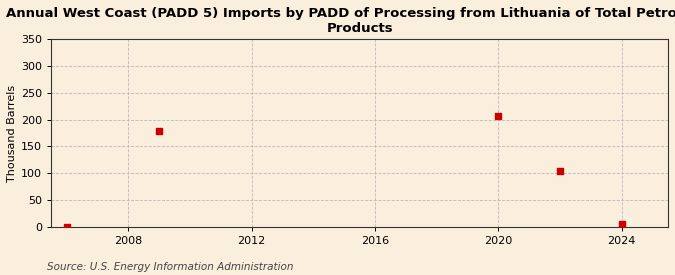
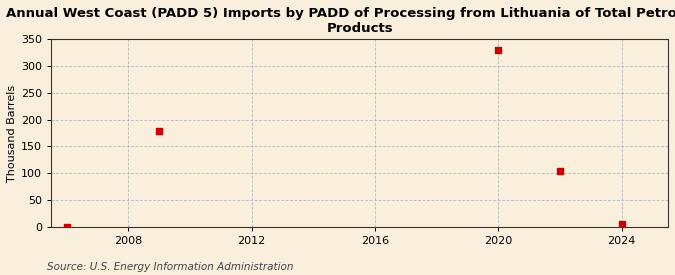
2020: 206 -> 330
